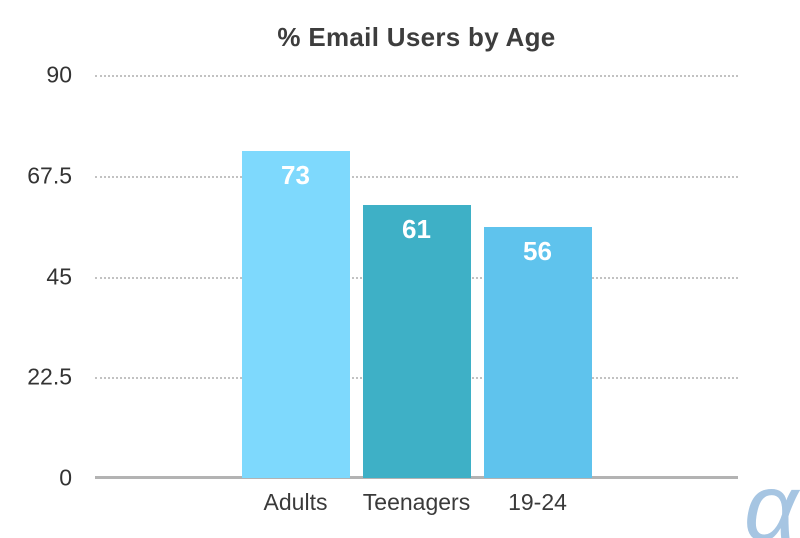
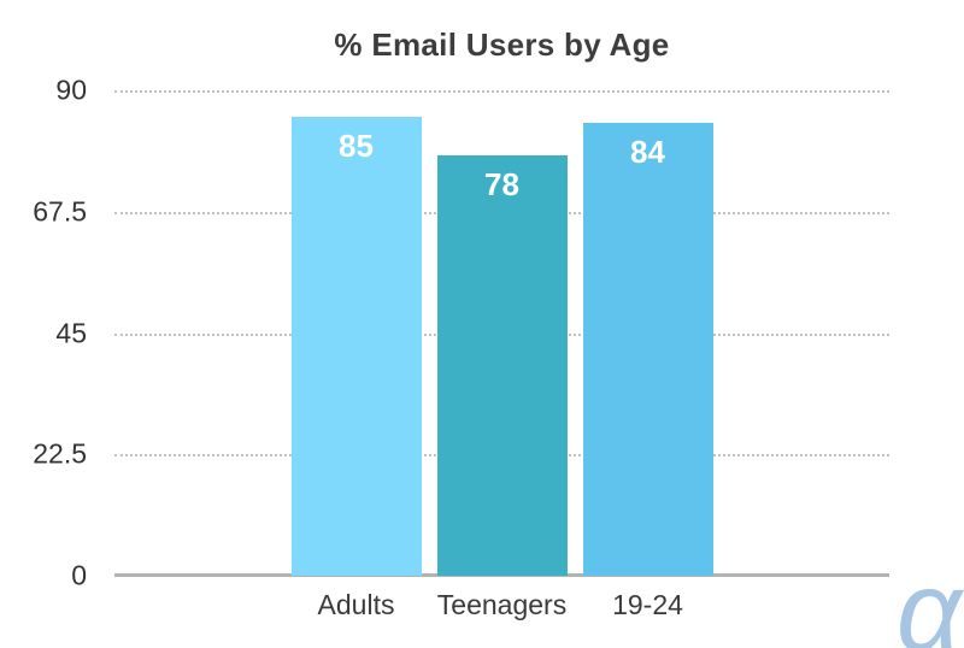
Adults: 73 -> 85
Teenagers: 61 -> 78
19-24: 56 -> 84
